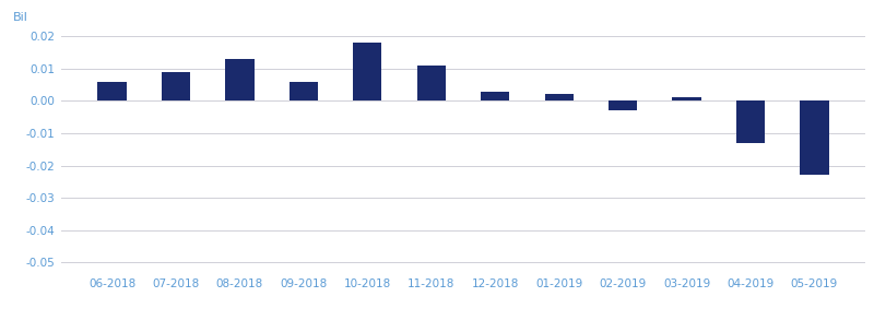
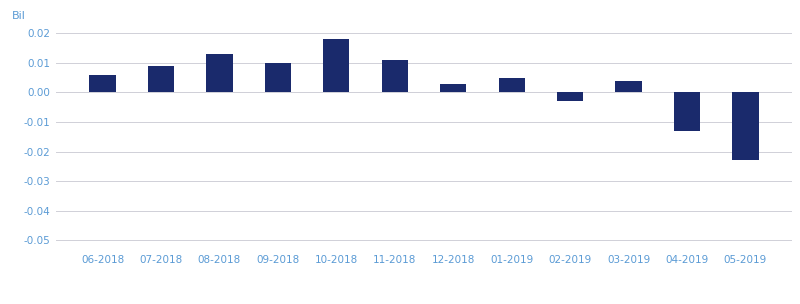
09-2018: 0.006 -> 0.010
01-2019: 0.002 -> 0.005
03-2019: 0.001 -> 0.004
